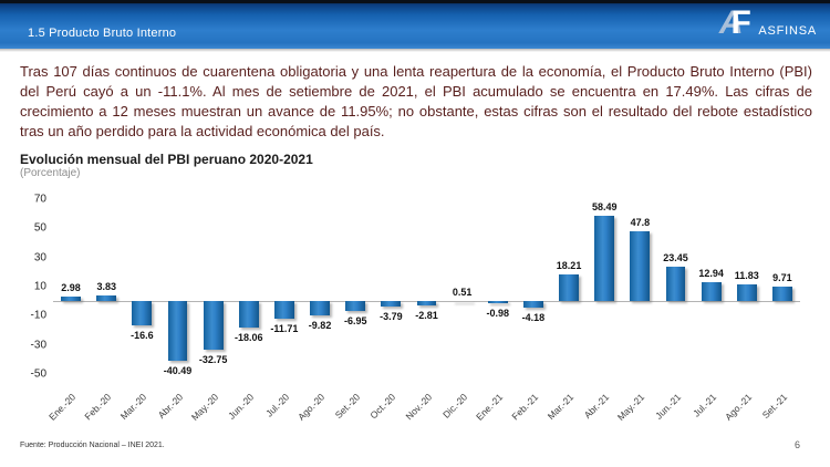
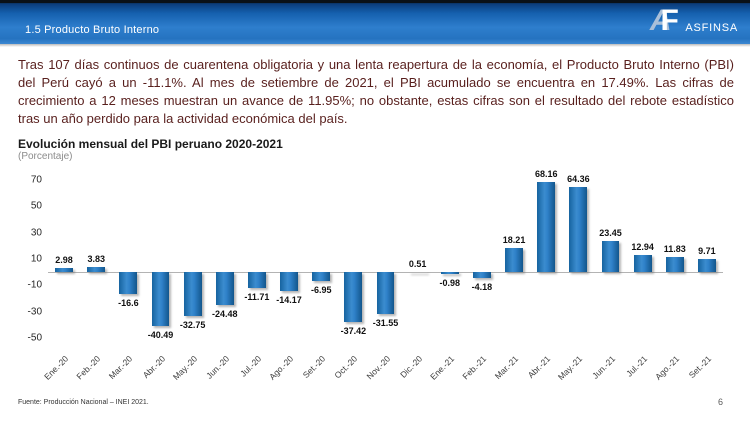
Jun.-20: -18.06 -> -24.48
Ago.-20: -9.82 -> -14.17
Oct.-20: -3.79 -> -37.42
Nov.-20: -2.81 -> -31.55
Abr.-21: 58.49 -> 68.16
May.-21: 47.8 -> 64.36
